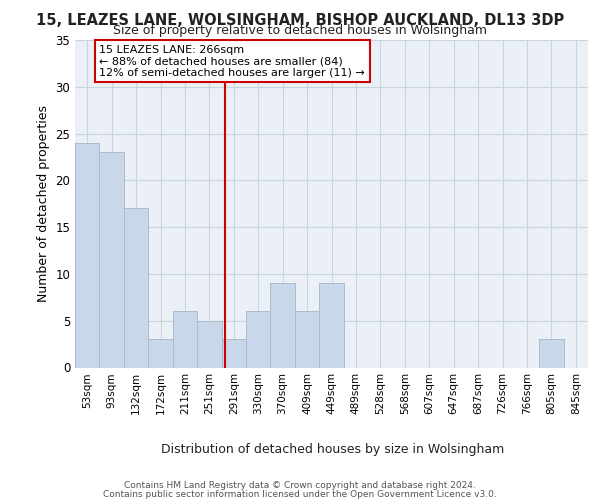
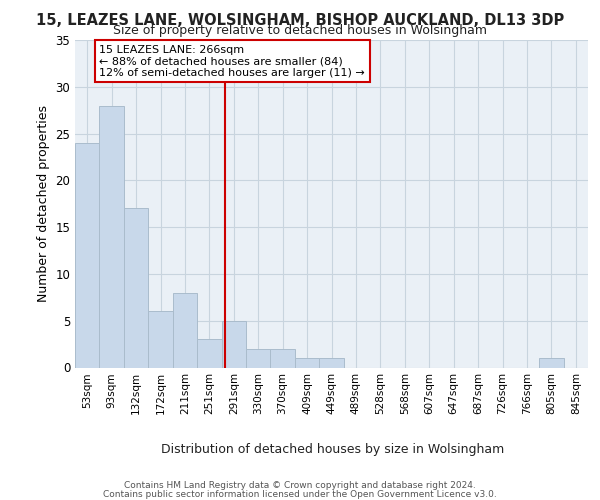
93sqm: 23 -> 28
172sqm: 3 -> 6
211sqm: 6 -> 8
251sqm: 5 -> 3
291sqm: 3 -> 5
330sqm: 6 -> 2
370sqm: 9 -> 2
409sqm: 6 -> 1
449sqm: 9 -> 1
805sqm: 3 -> 1
